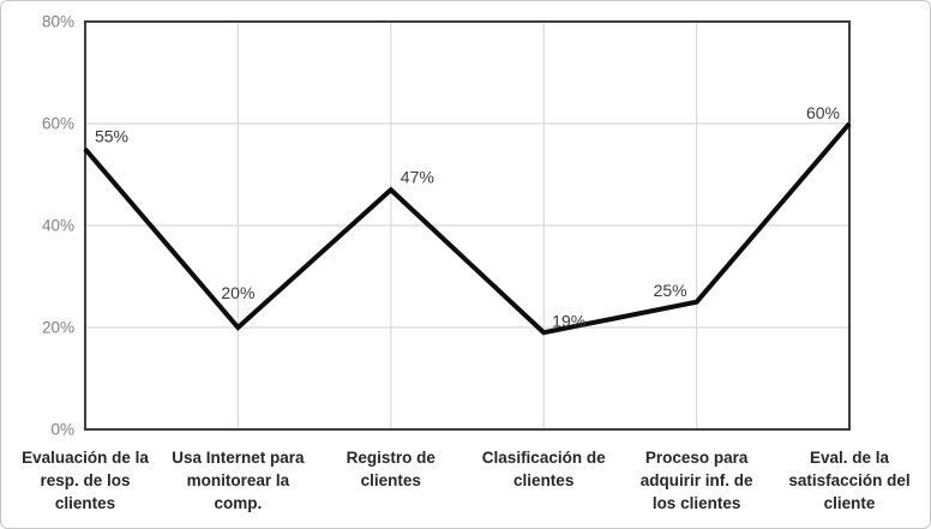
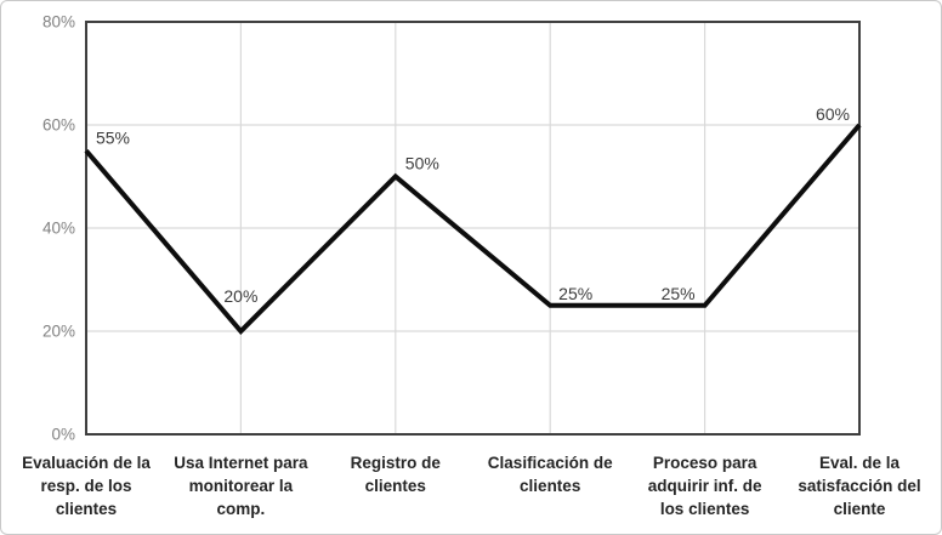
Registro de clientes: 47% -> 50%
Clasificación de clientes: 19% -> 25%
